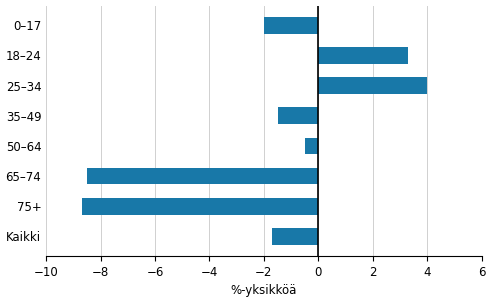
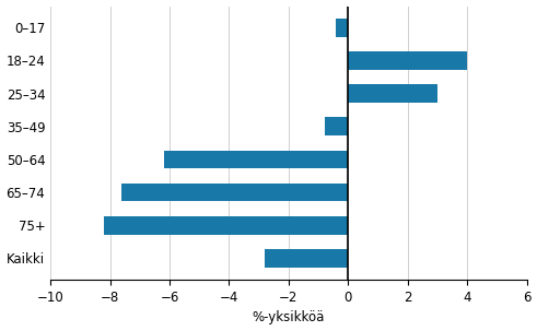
0–17: -2.0 -> -0.4
18–24: 3.3 -> 4.0
25–34: 4.0 -> 3.0
35–49: -1.5 -> -0.8
50–64: -0.5 -> -6.2
65–74: -8.5 -> -7.6
75+: -8.7 -> -8.2
Kaikki: -1.7 -> -2.8
